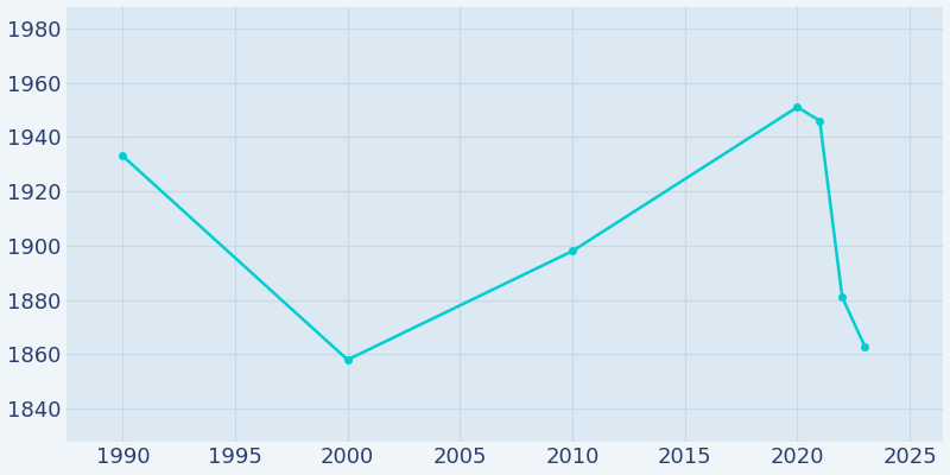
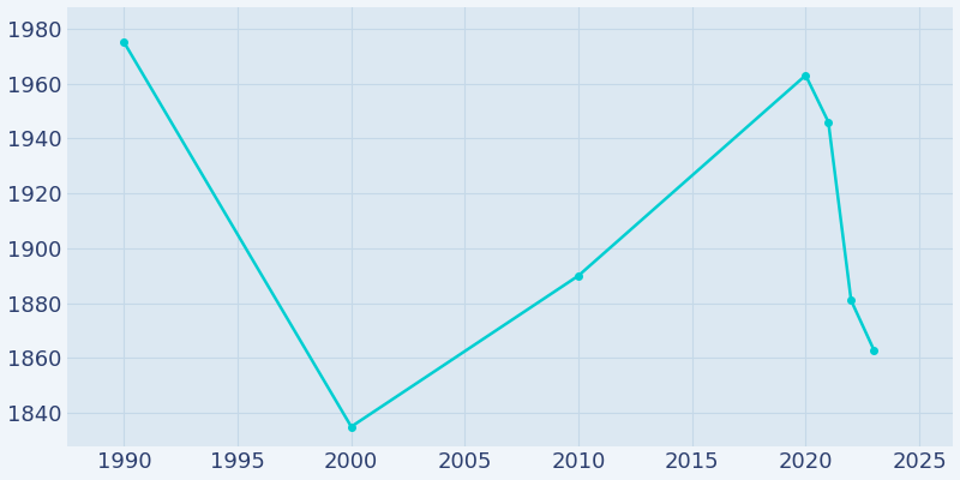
1990: 1933 -> 1975
2000: 1858 -> 1835
2010: 1898 -> 1890
2020: 1951 -> 1963
